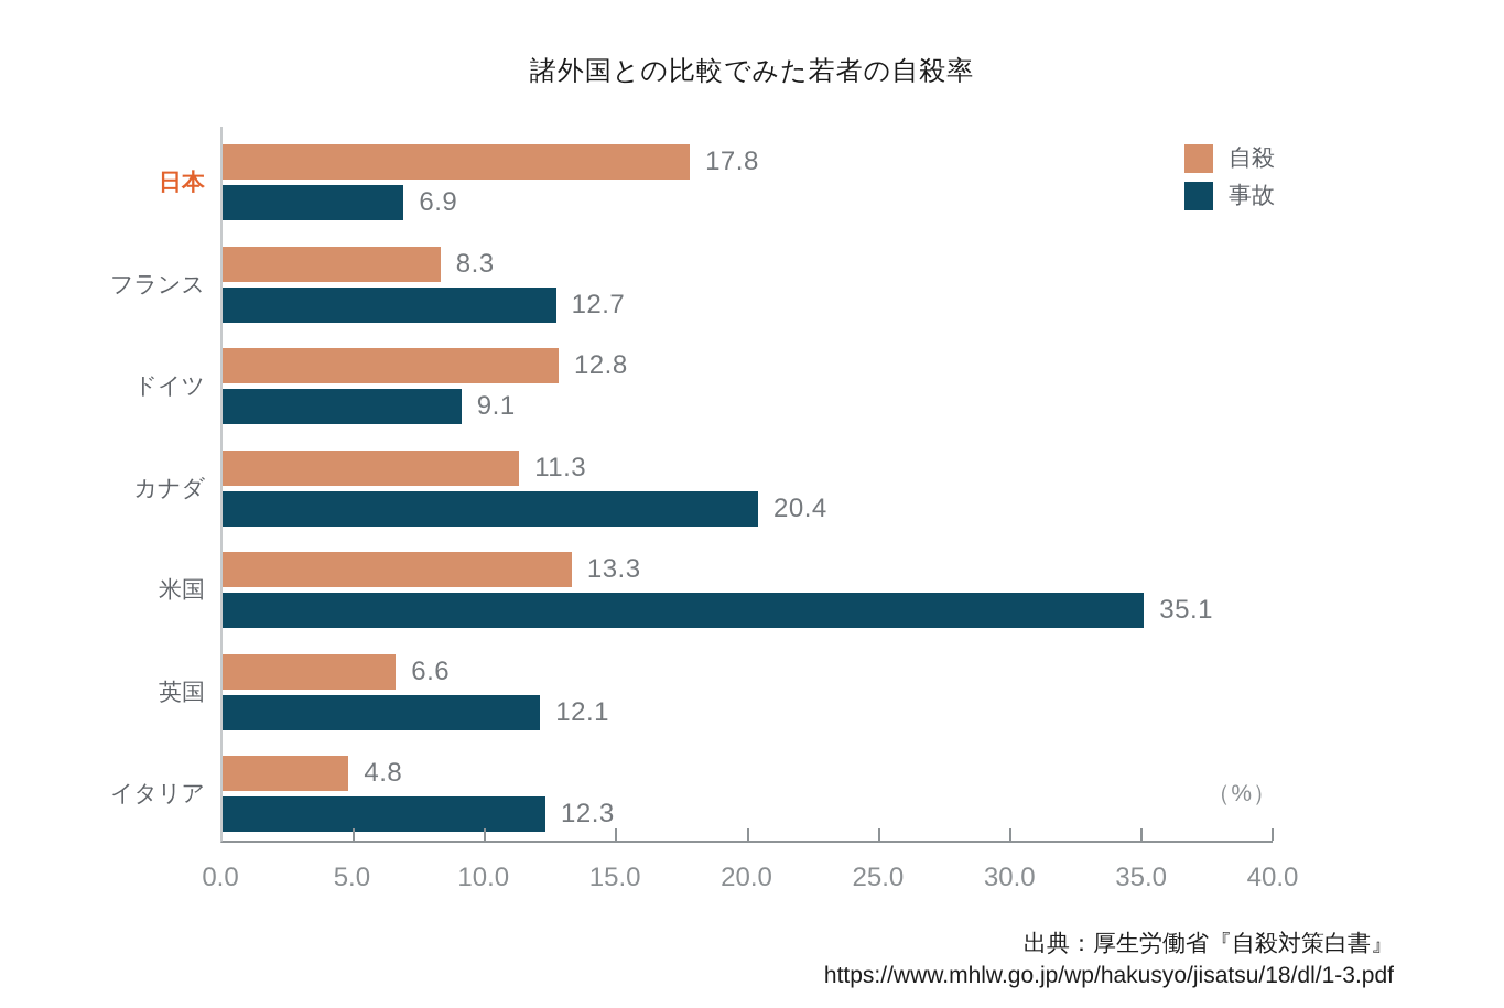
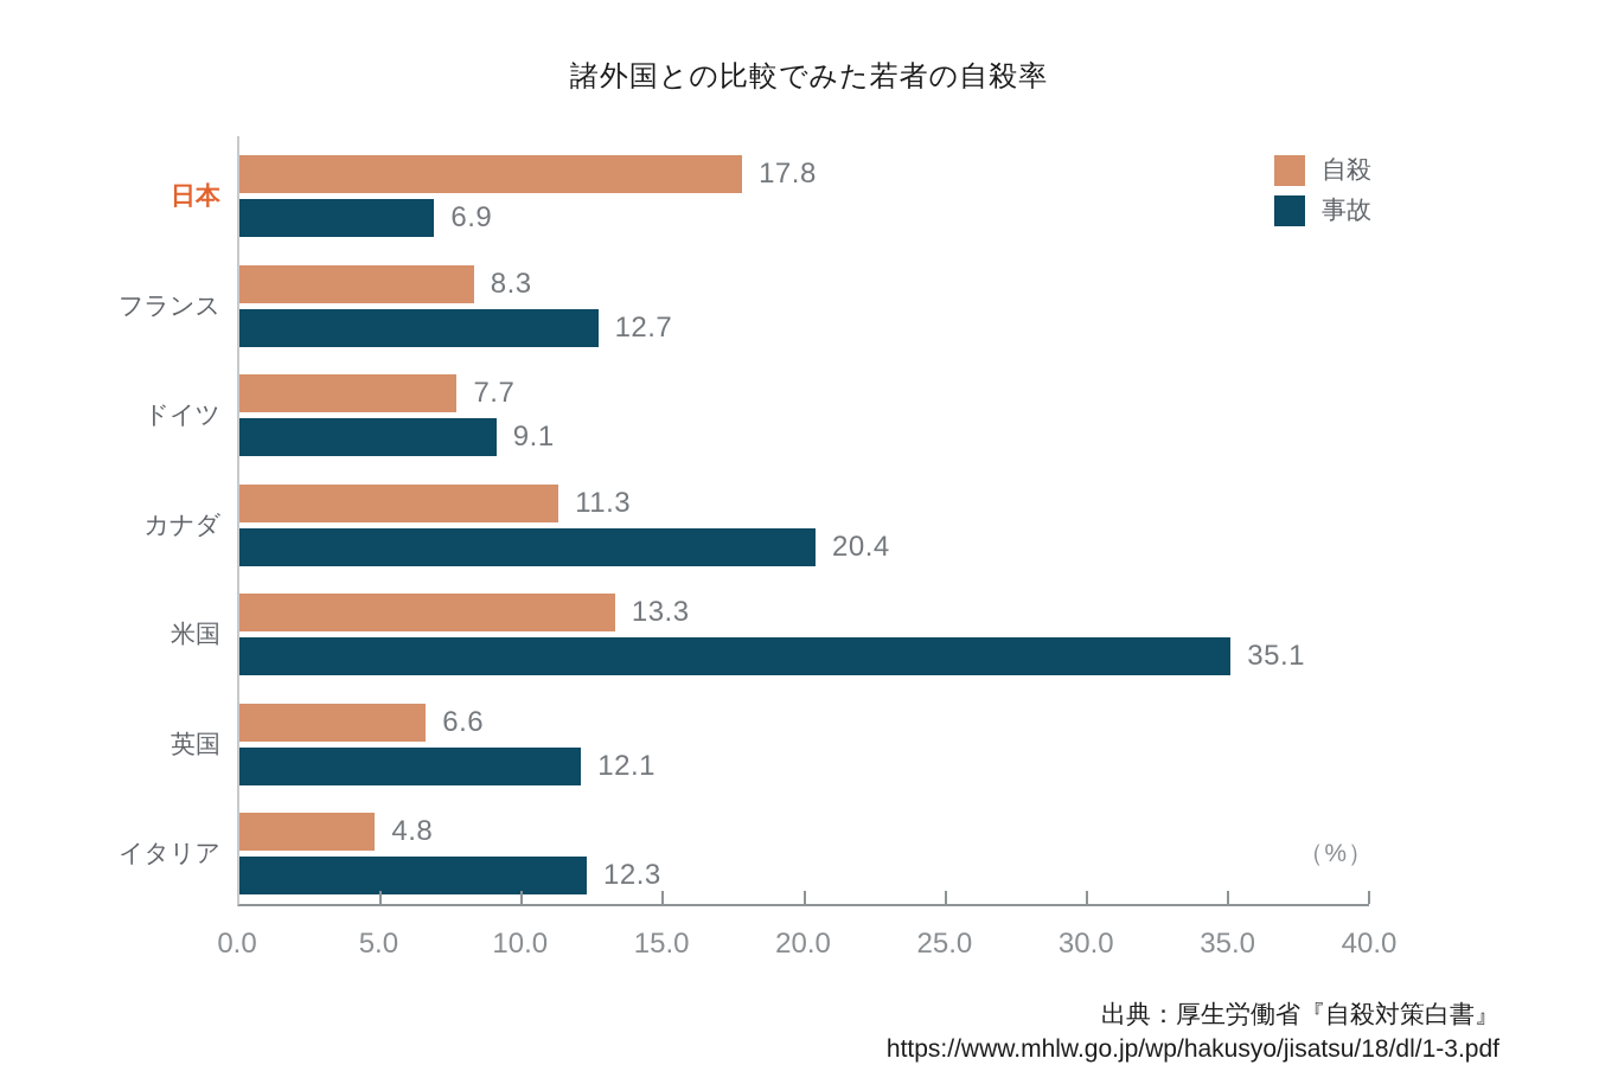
自殺/ドイツ: 12.8 -> 7.7
